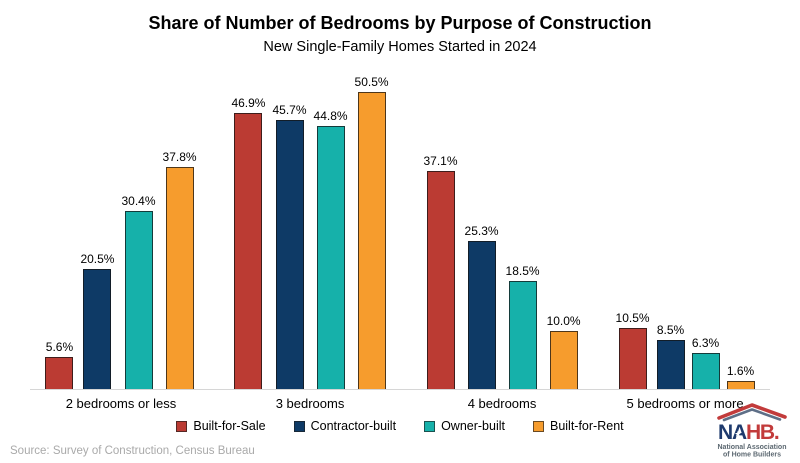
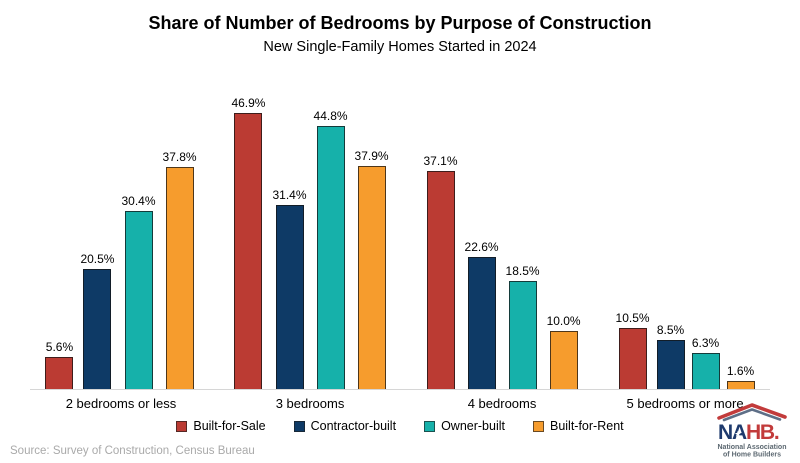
Contractor-built/3 bedrooms: 45.7% -> 31.4%
Built-for-Rent/3 bedrooms: 50.5% -> 37.9%
Contractor-built/4 bedrooms: 25.3% -> 22.6%
